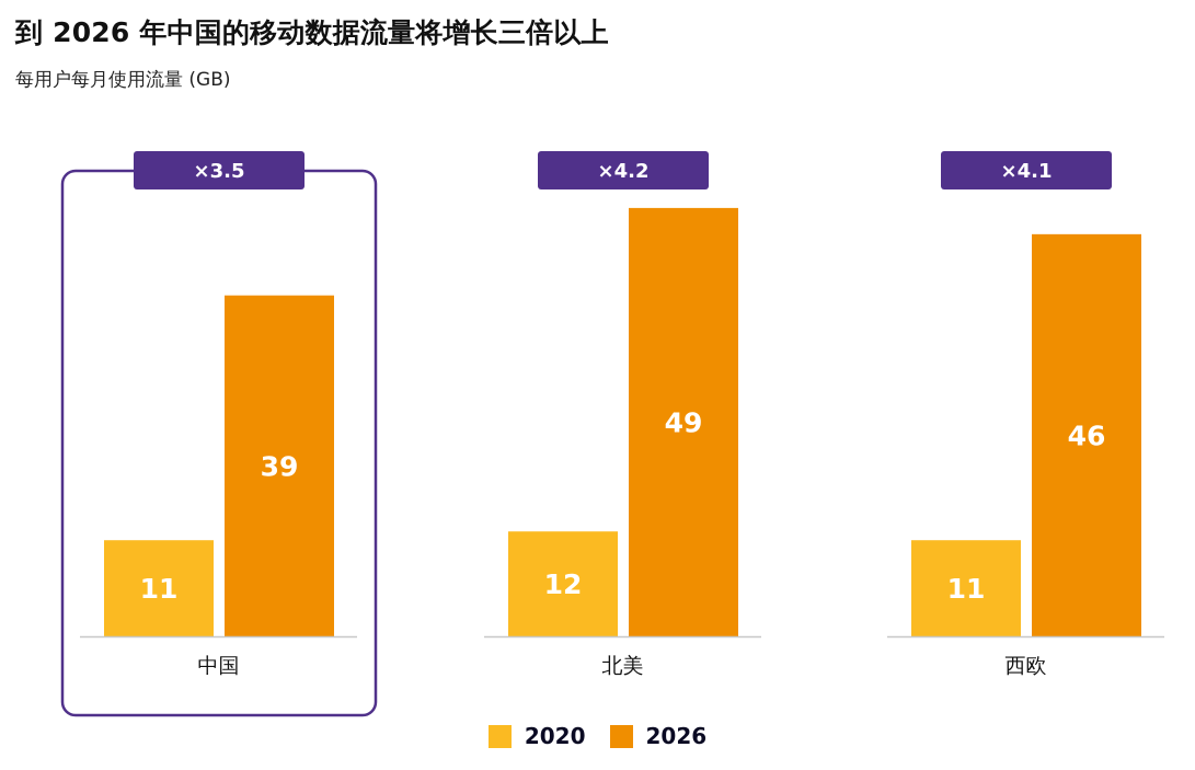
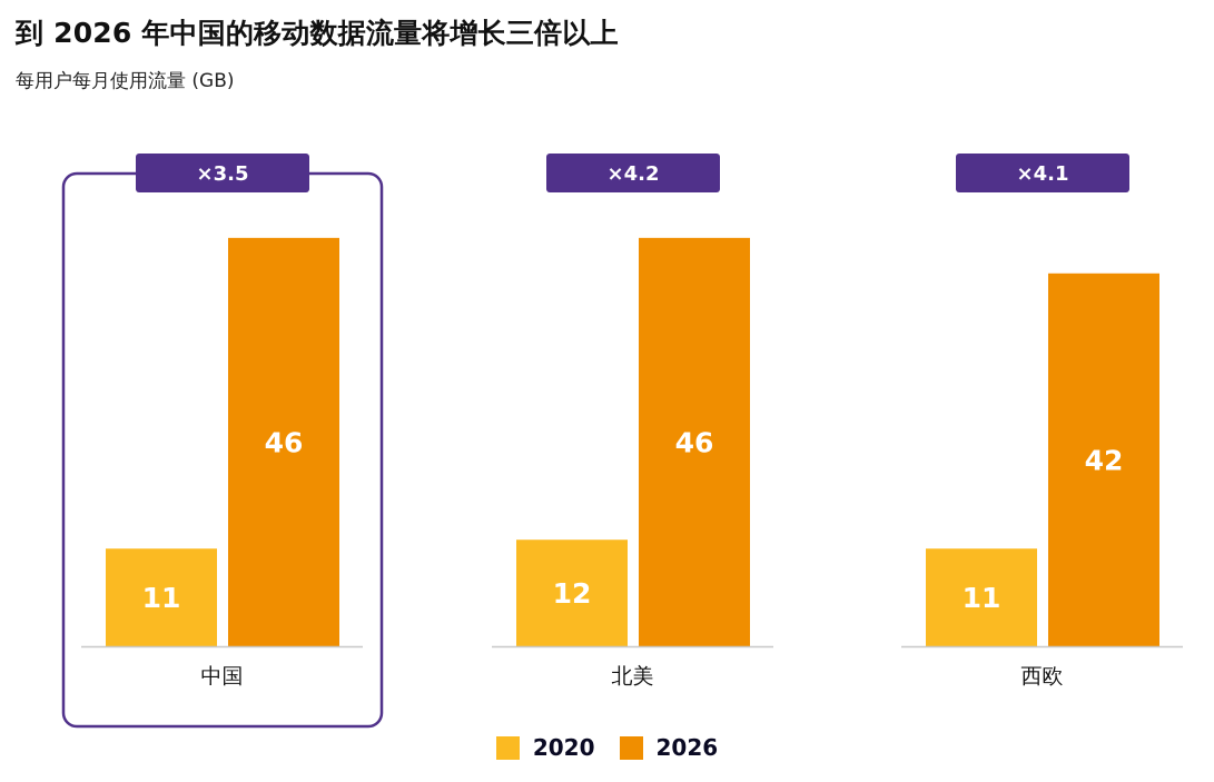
2026/中国: 39 -> 46
2026/北美: 49 -> 46
2026/西欧: 46 -> 42
